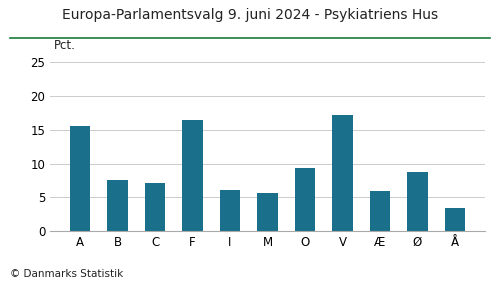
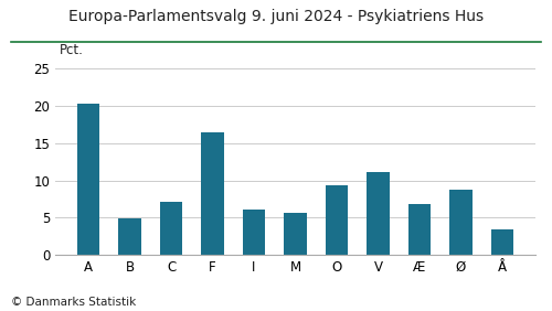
A: 15.6 -> 20.3
B: 7.6 -> 4.9
V: 17.2 -> 11.1
Æ: 6.0 -> 6.9
